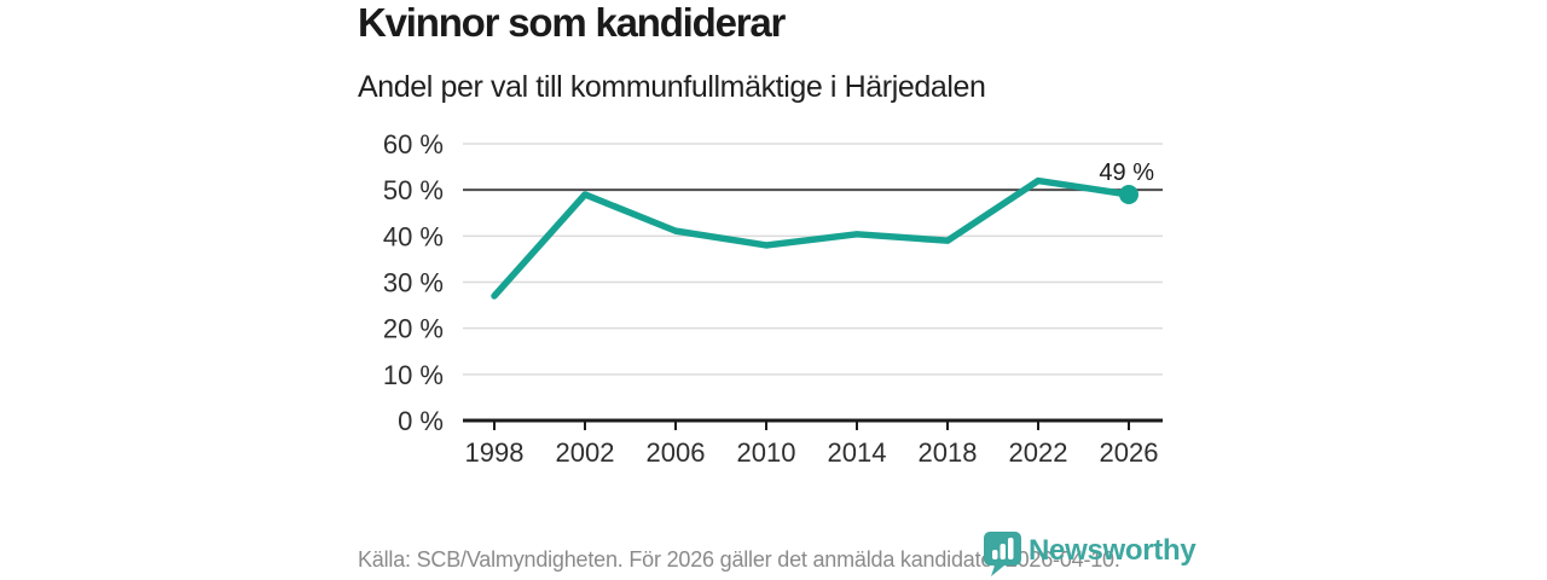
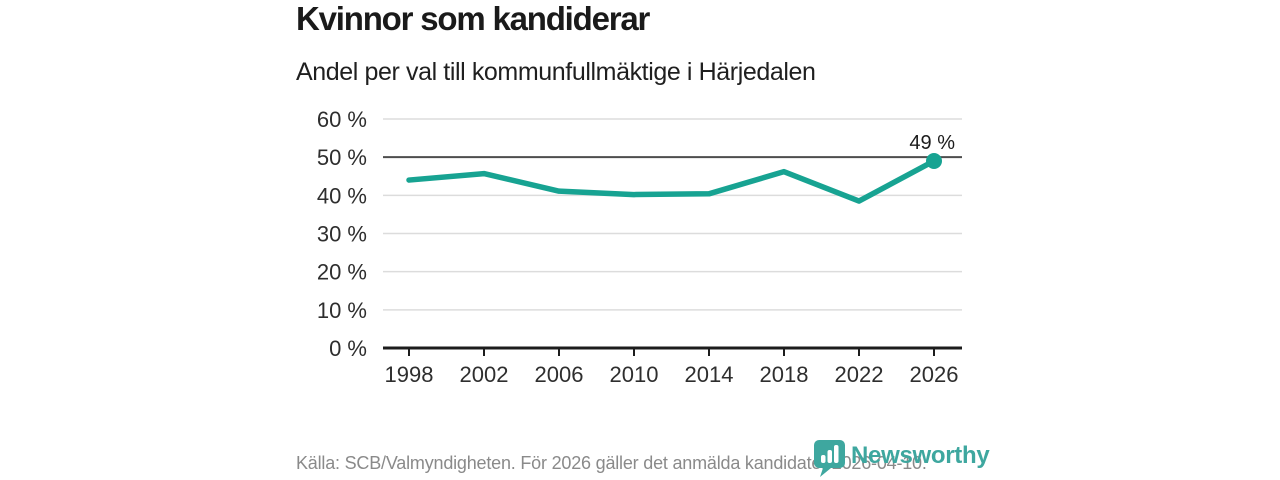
1998: 27% -> 44%
2002: 49% -> 46%
2010: 38% -> 40%
2018: 39% -> 46%
2022: 52% -> 38%
